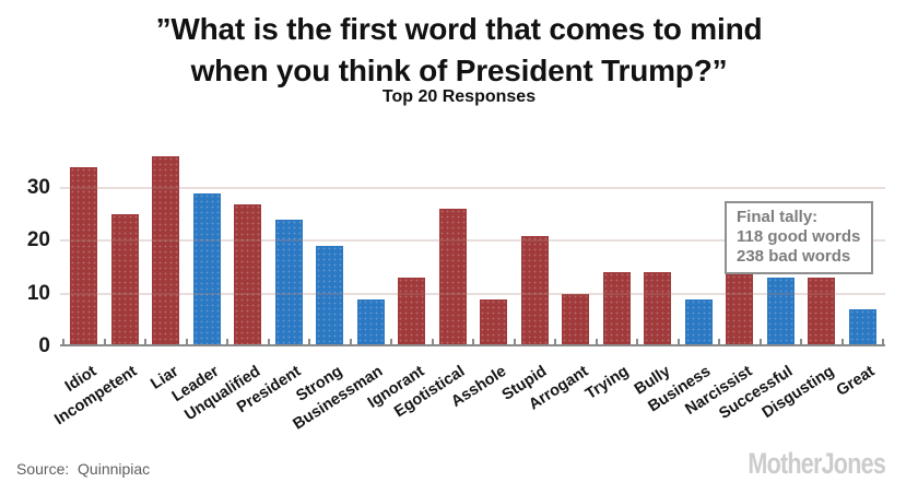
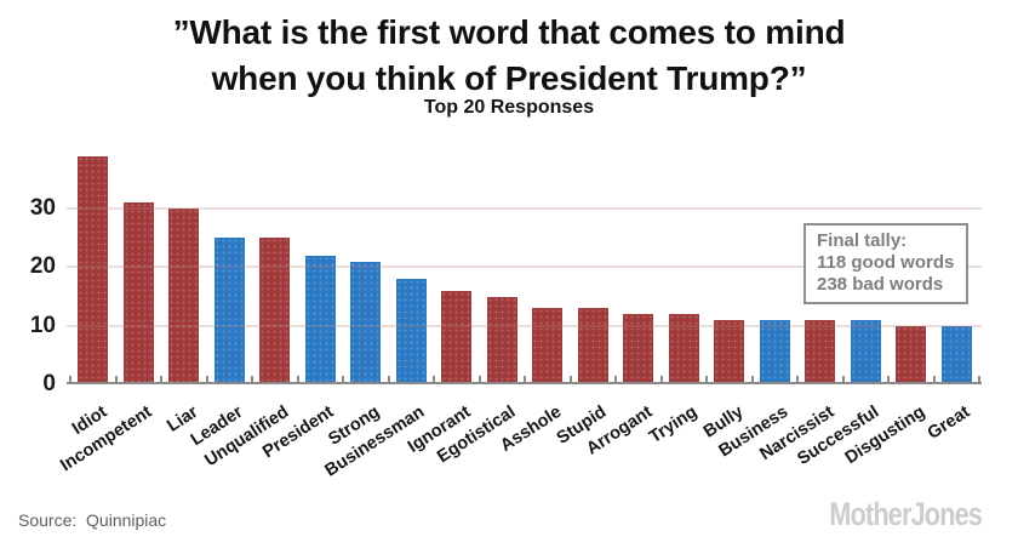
Idiot: 34 -> 39
Incompetent: 25 -> 31
Liar: 36 -> 30
Leader: 29 -> 25
Unqualified: 27 -> 25
President: 24 -> 22
Strong: 19 -> 21
Businessman: 9 -> 18
Ignorant: 13 -> 16
Egotistical: 26 -> 15
Asshole: 9 -> 13
Stupid: 21 -> 13
Arrogant: 10 -> 12
Trying: 14 -> 12
Bully: 14 -> 11
Business: 9 -> 11
Narcissist: 26 -> 11
Successful: 13 -> 11
Disgusting: 13 -> 10
Great: 7 -> 10
